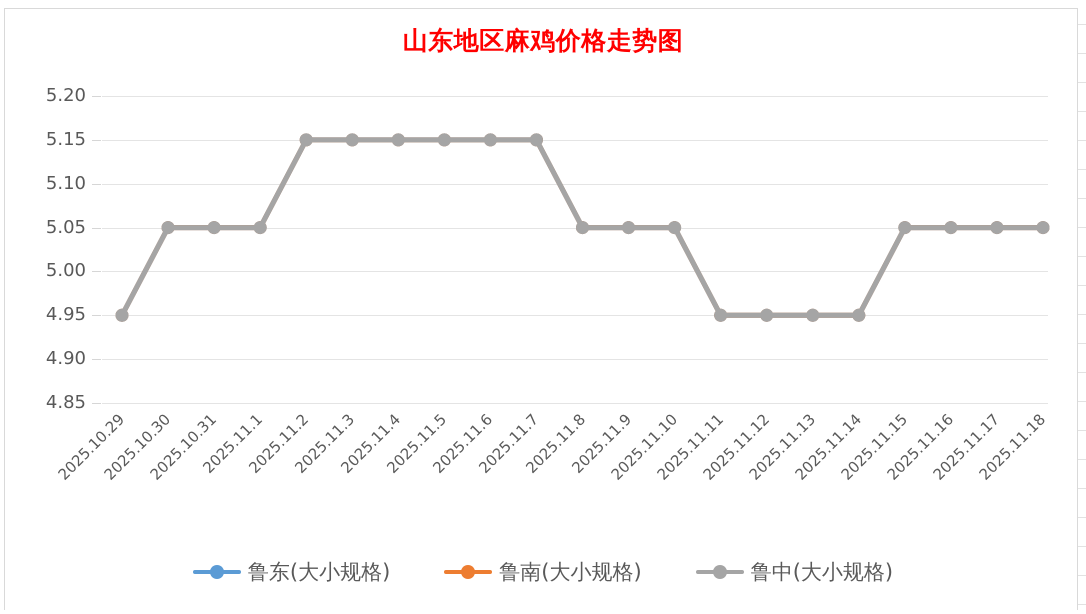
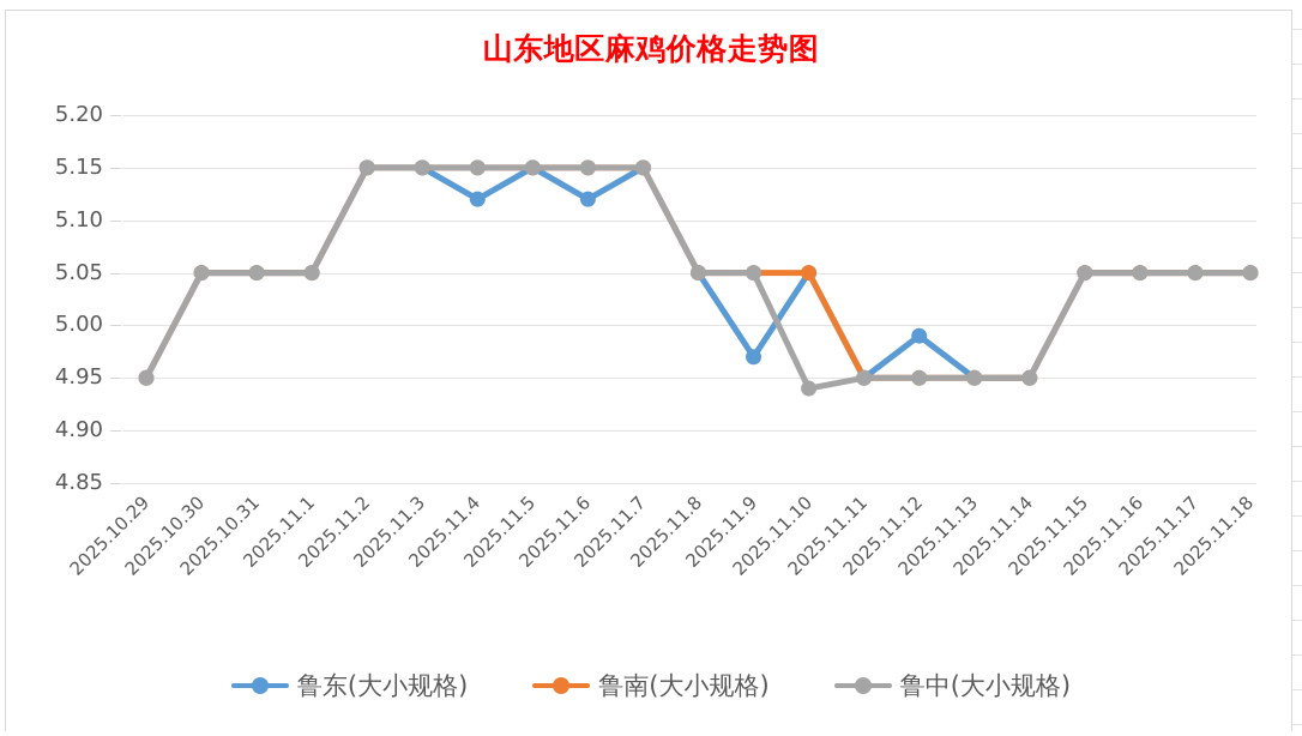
鲁东(大小规格)/2025.11.4: 5.15 -> 5.12
鲁东(大小规格)/2025.11.6: 5.15 -> 5.12
鲁东(大小规格)/2025.11.9: 5.05 -> 4.97
鲁中(大小规格)/2025.11.10: 5.05 -> 4.94
鲁东(大小规格)/2025.11.12: 4.95 -> 4.99
